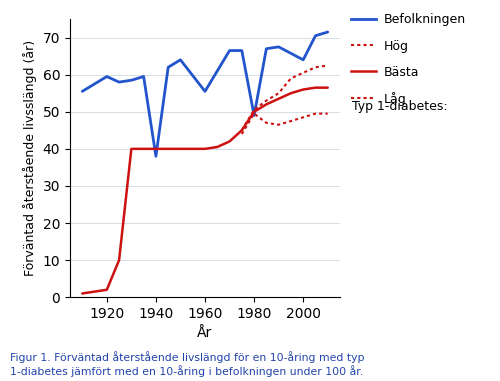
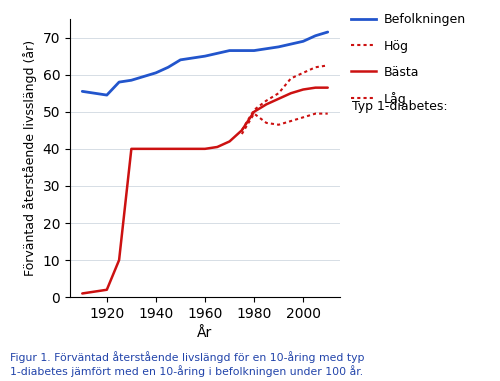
Befolkningen/1920: 59.5 -> 54.5
Befolkningen/1940: 38.0 -> 60.5
Befolkningen/1960: 55.5 -> 65.0
Befolkningen/1980: 49.0 -> 66.5
Befolkningen/2000: 64.0 -> 69.0
